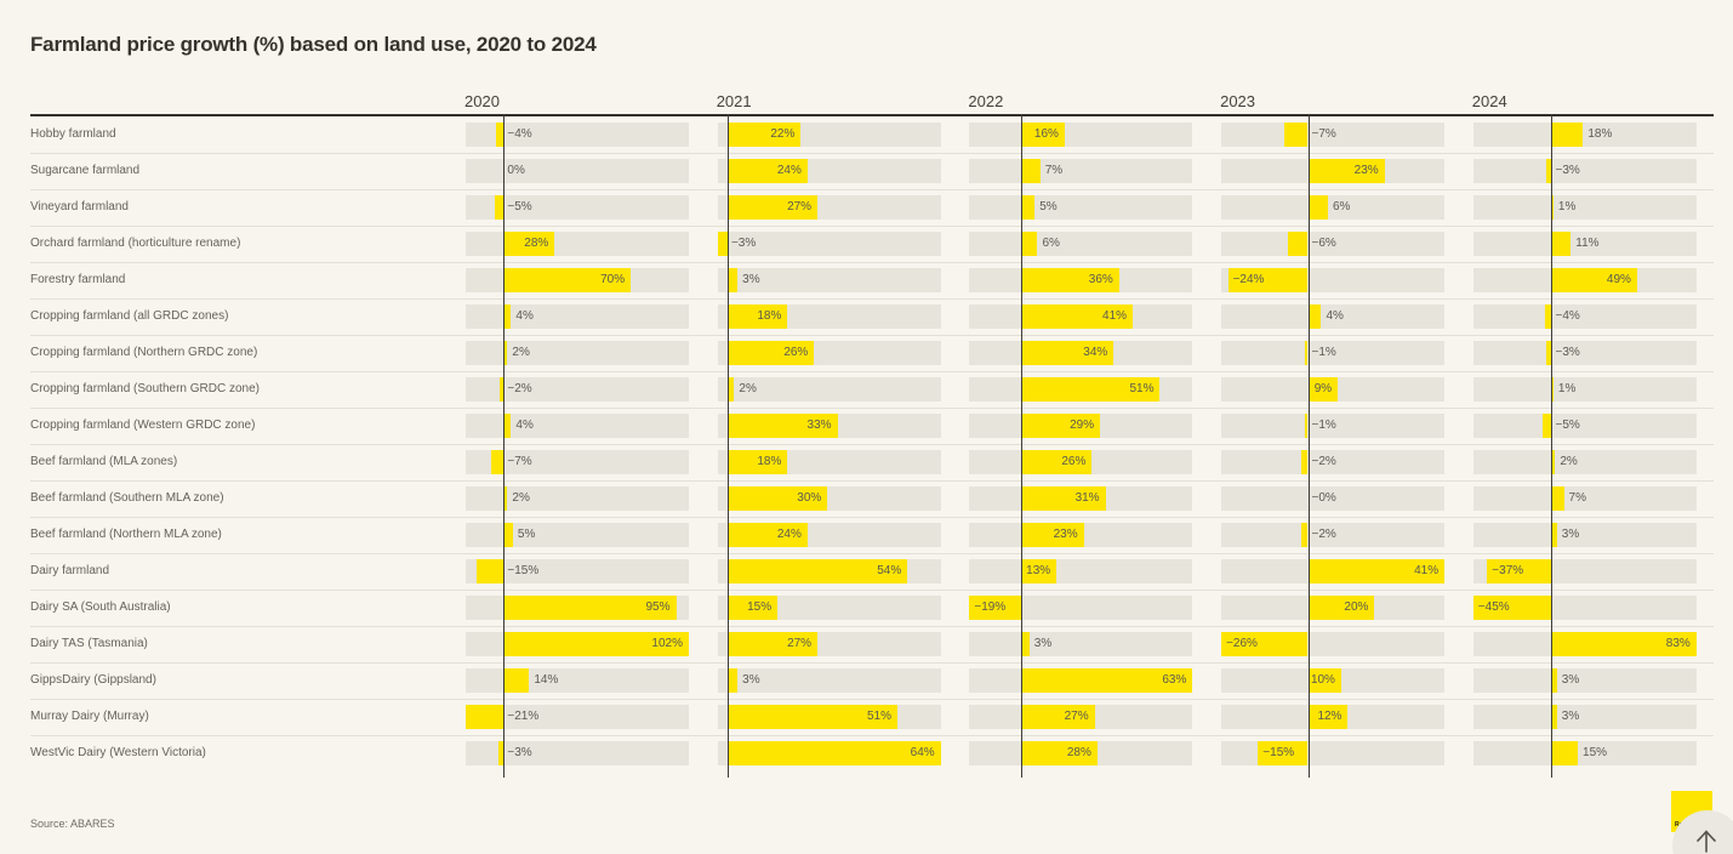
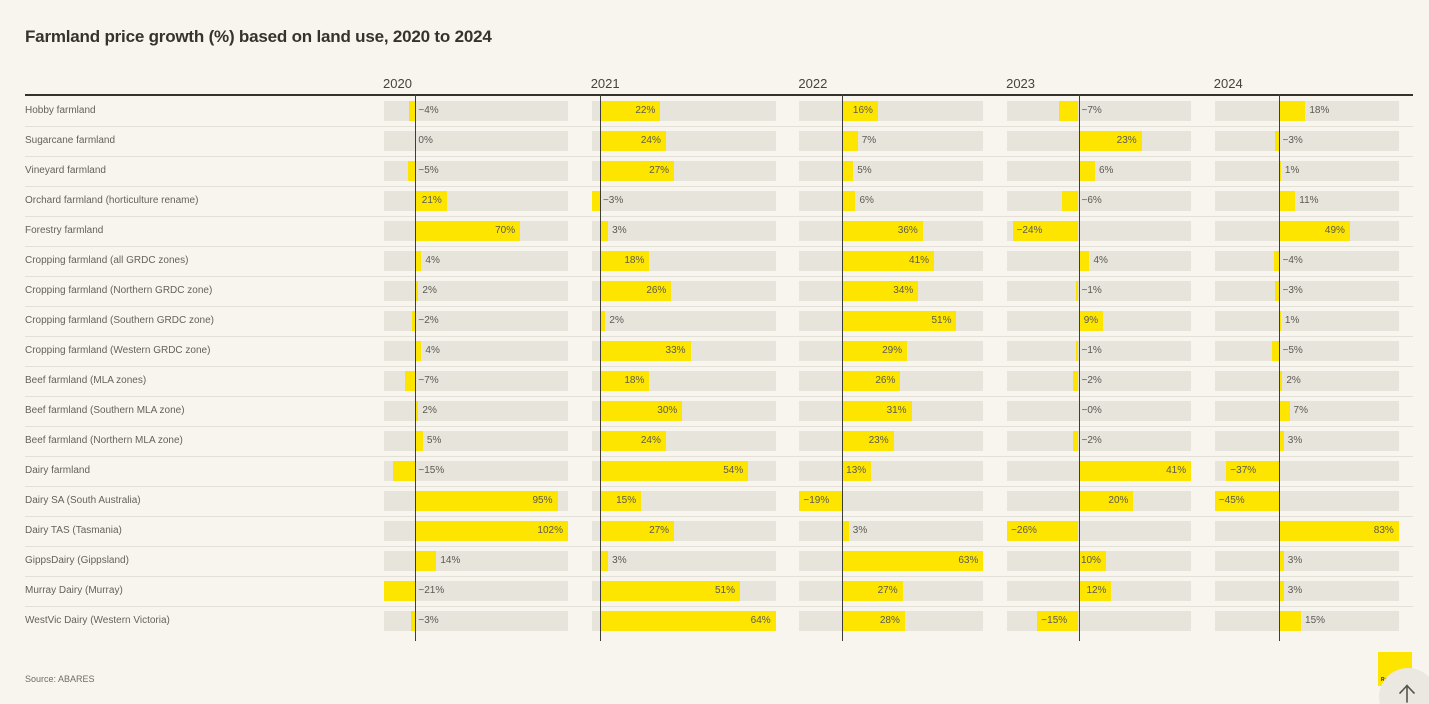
2020/Orchard farmland (horticulture rename): 28% -> 21%
